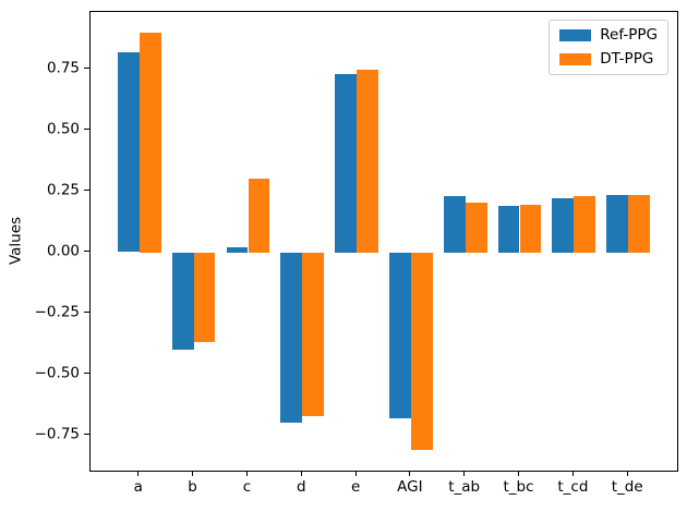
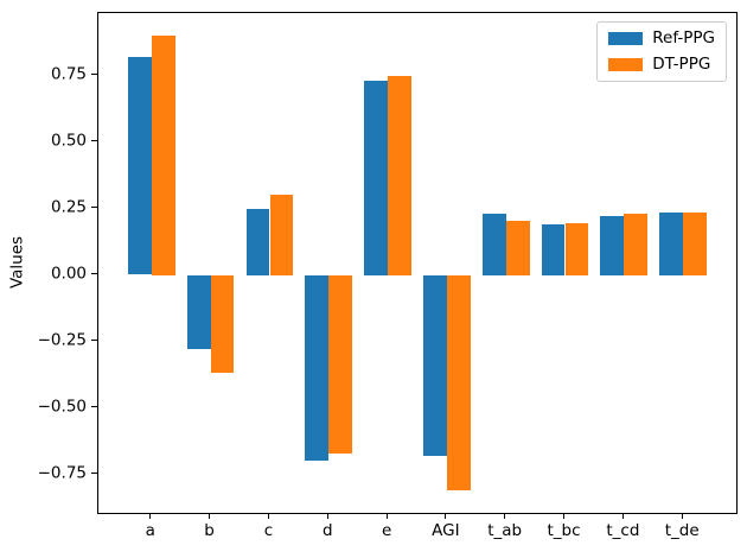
Ref-PPG/b: -0.40 -> -0.28
Ref-PPG/c: 0.02 -> 0.25
